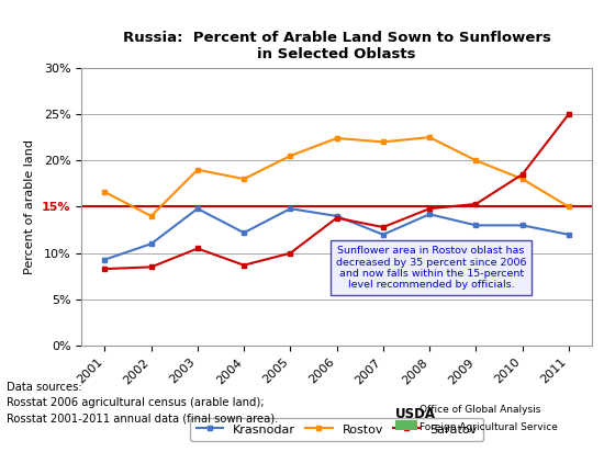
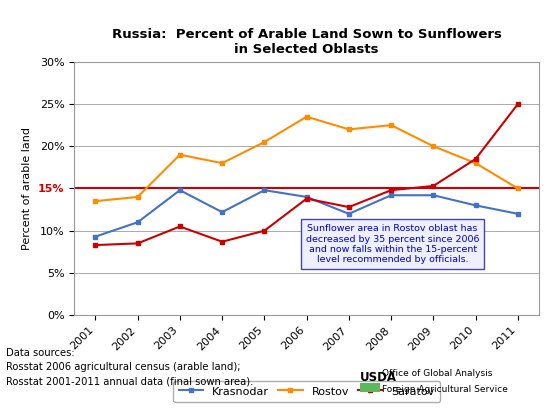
Rostov/2001: 16.6% -> 13.5%
Rostov/2006: 22.4% -> 23.5%
Krasnodar/2009: 13.0% -> 14.2%
